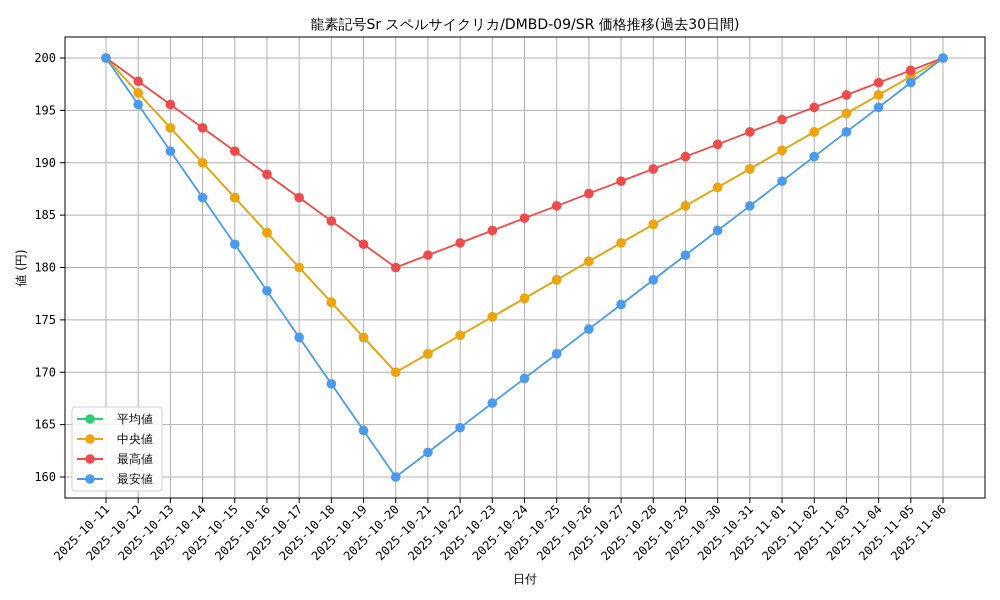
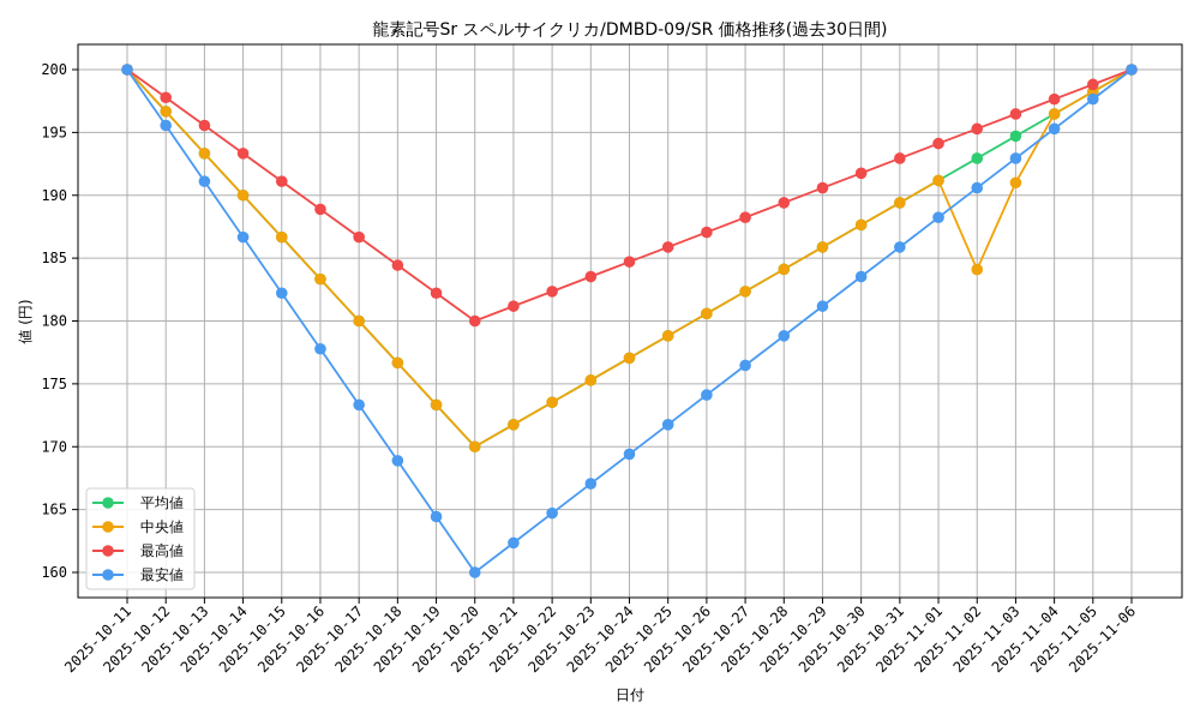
中央値/2025-11-02: 192.9 -> 184.1
中央値/2025-11-03: 194.7 -> 191.0
